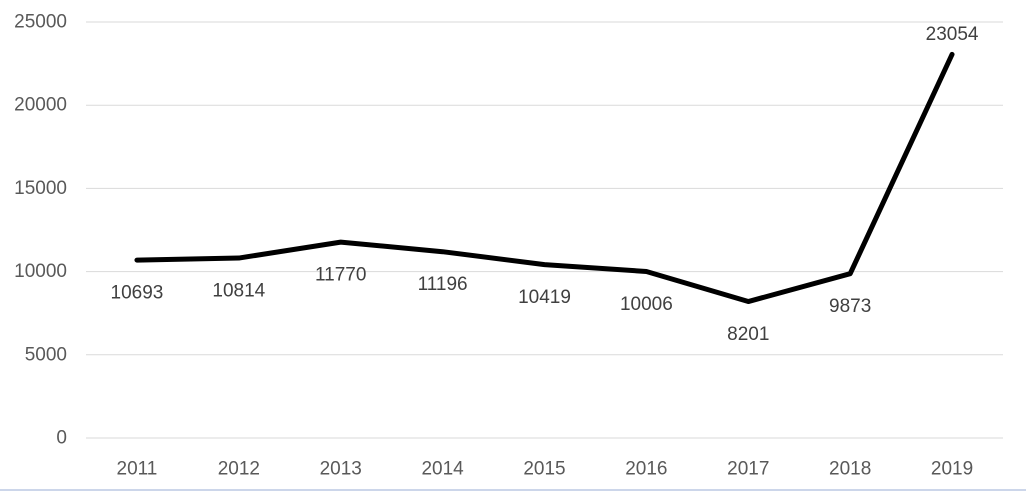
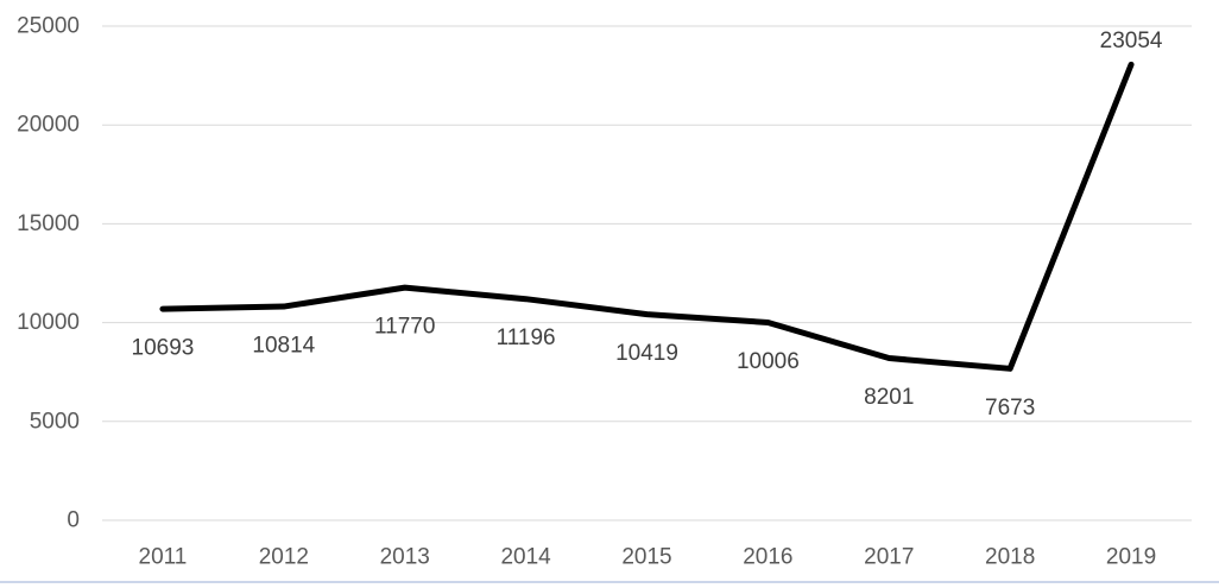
2018: 9873 -> 7673
